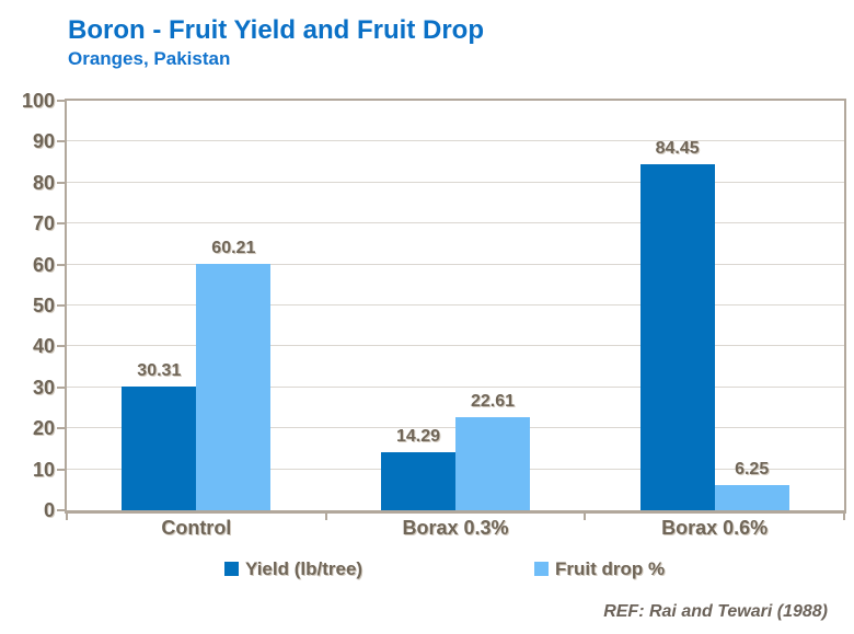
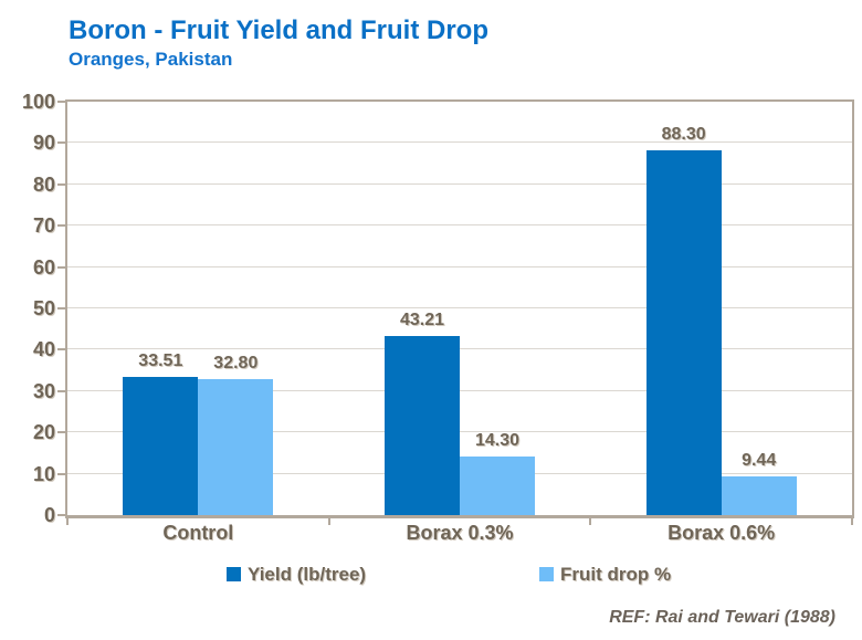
Yield (lb/tree)/Control: 30.31 -> 33.51
Fruit drop %/Control: 60.21 -> 32.80
Yield (lb/tree)/Borax 0.3%: 14.29 -> 43.21
Fruit drop %/Borax 0.3%: 22.61 -> 14.30
Yield (lb/tree)/Borax 0.6%: 84.45 -> 88.30
Fruit drop %/Borax 0.6%: 6.25 -> 9.44
